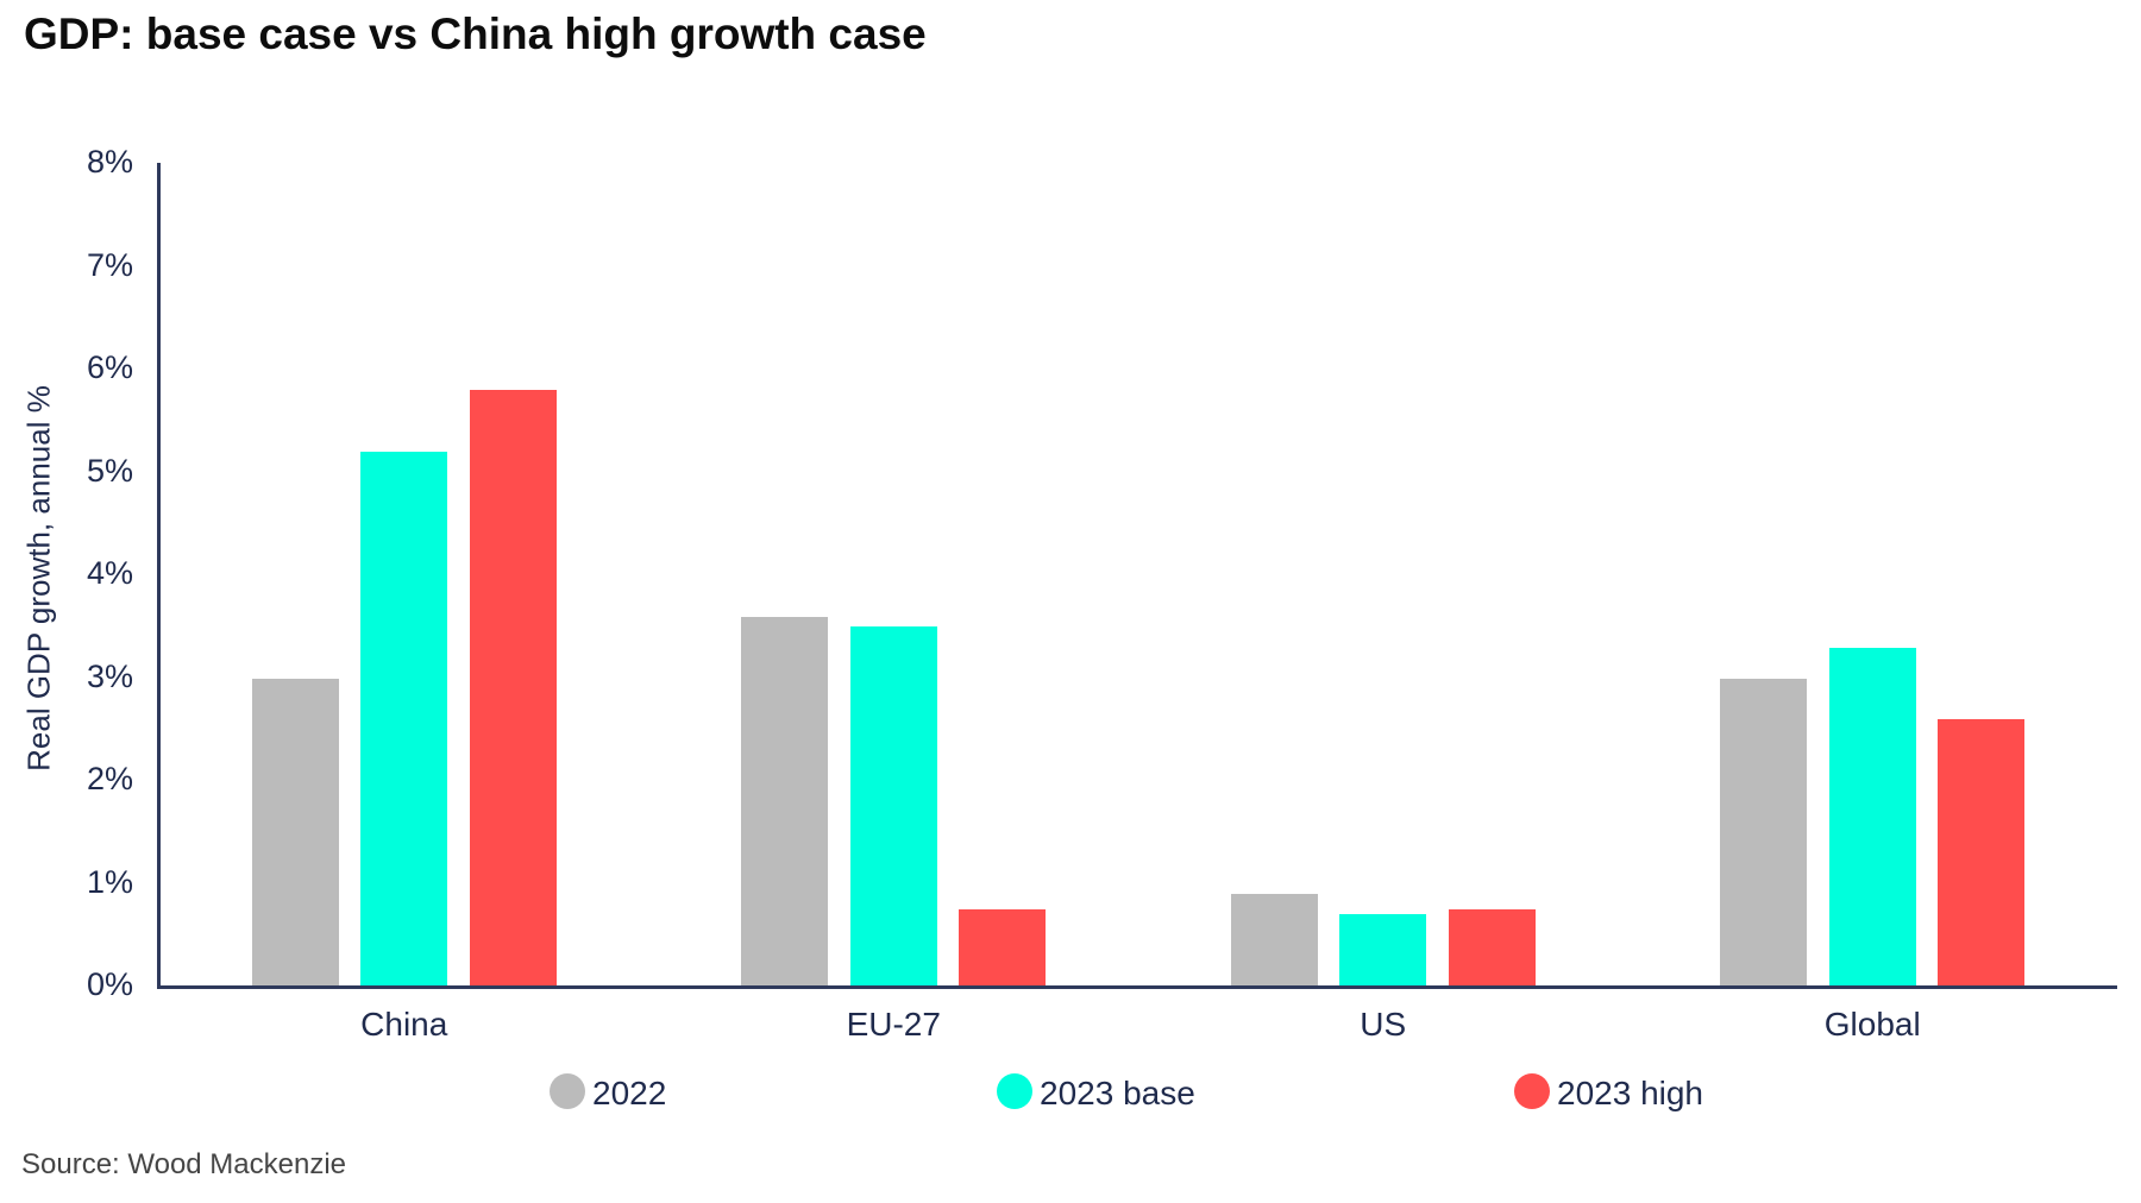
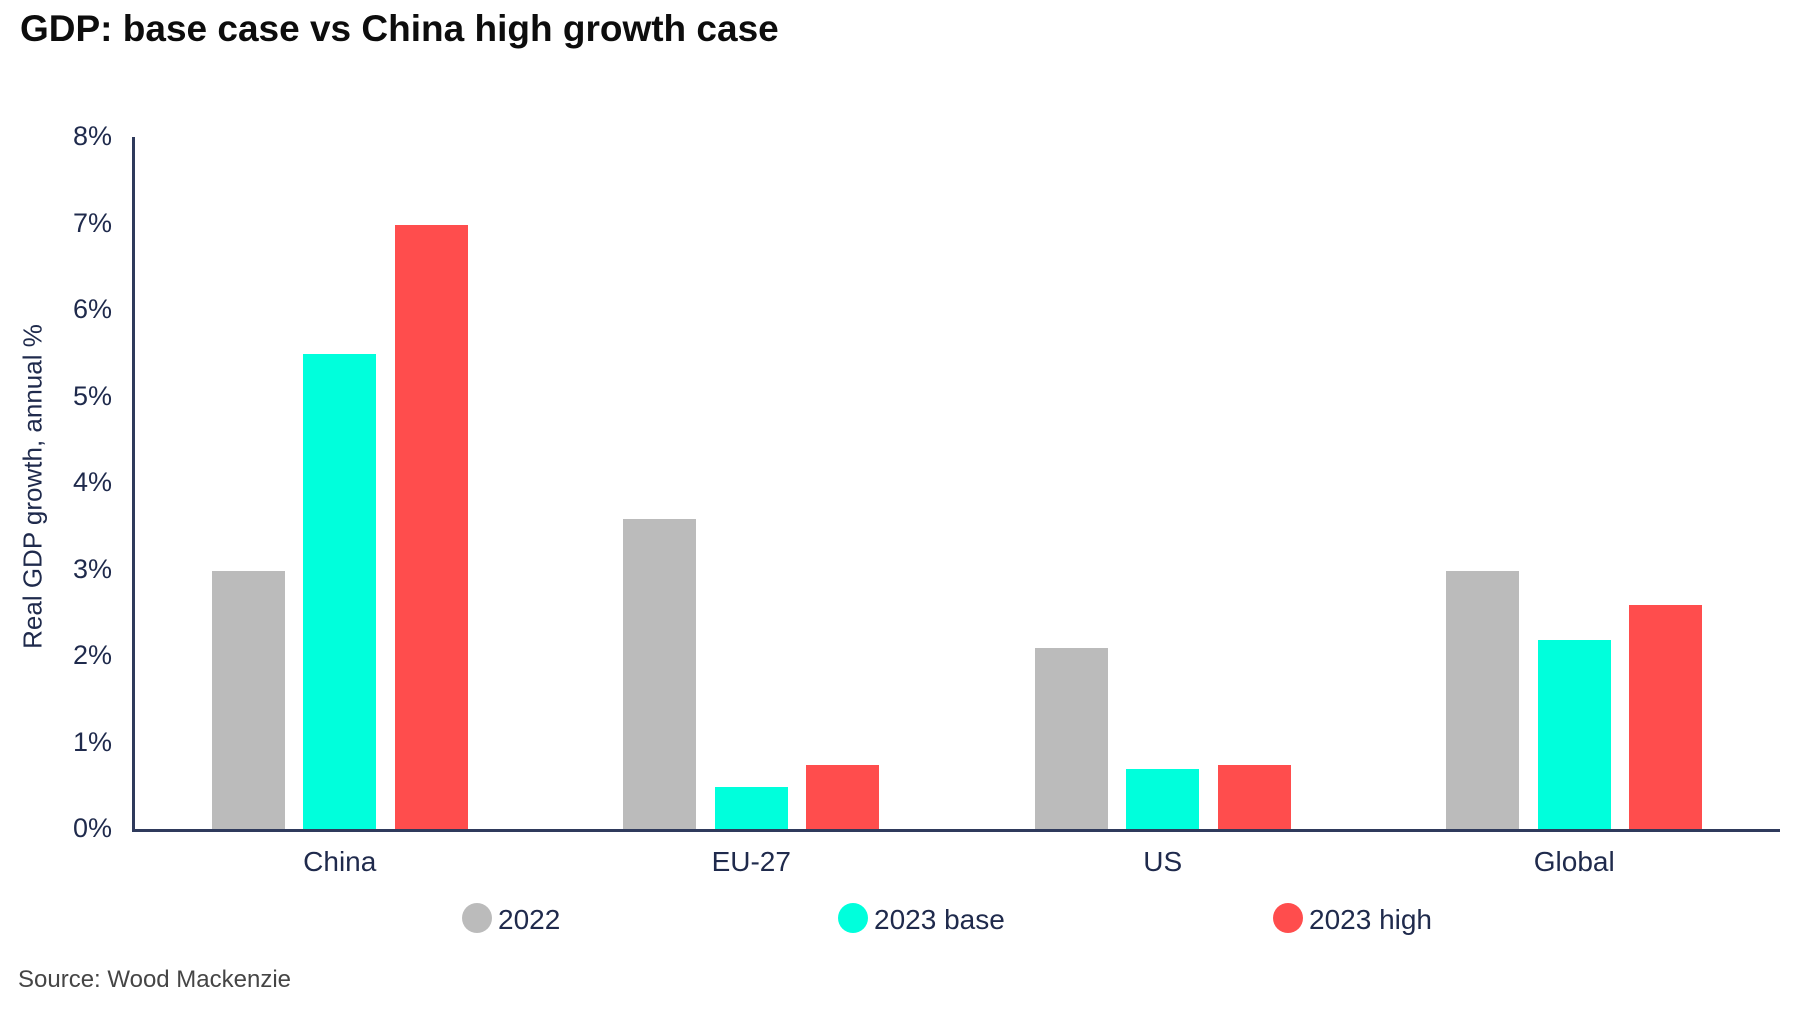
2023 base/China: 5.2% -> 5.5%
2023 high/China: 5.8% -> 7.0%
2023 base/EU-27: 3.5% -> 0.5%
2022/US: 0.9% -> 2.1%
2023 base/Global: 3.3% -> 2.2%
